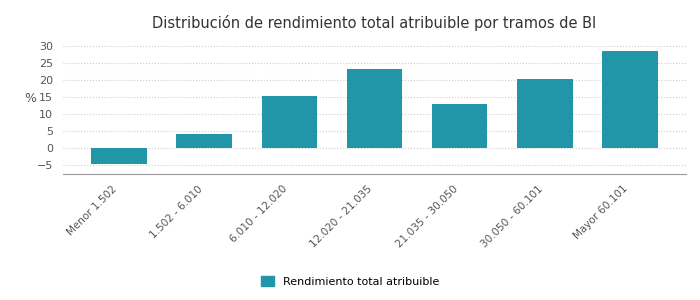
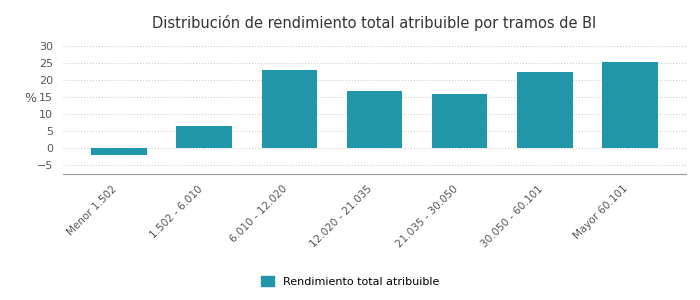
Menor 1.502: -4.5 -> -2.0
1.502 - 6.010: 4.2 -> 6.5
6.010 - 12.020: 15.3 -> 23.0
12.020 - 21.035: 23.3 -> 17.0
21.035 - 30.050: 13.1 -> 16.0
30.050 - 60.101: 20.5 -> 22.5
Mayor 60.101: 28.7 -> 25.5
